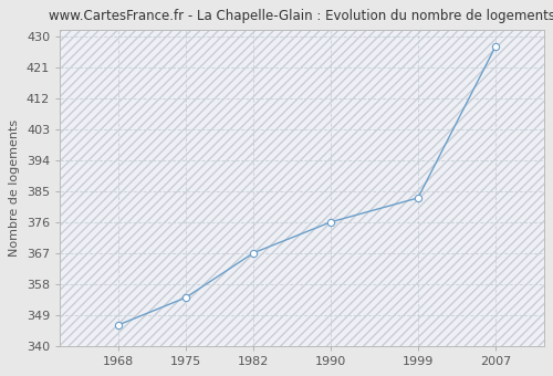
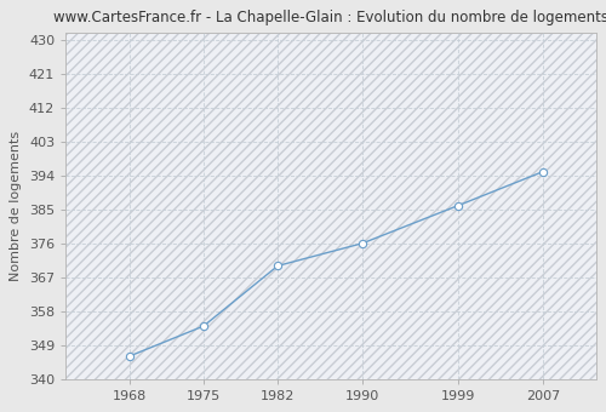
1982: 367 -> 370
1999: 383 -> 386
2007: 427 -> 395
